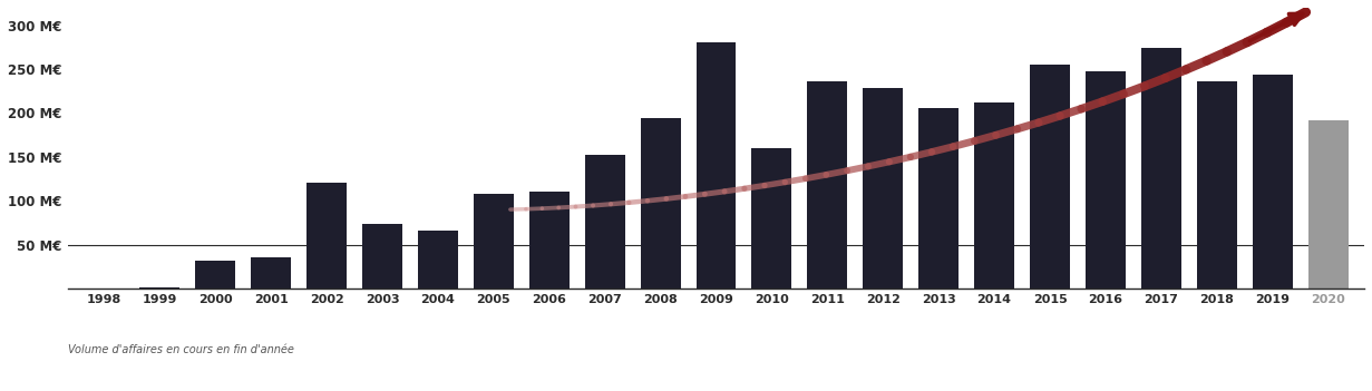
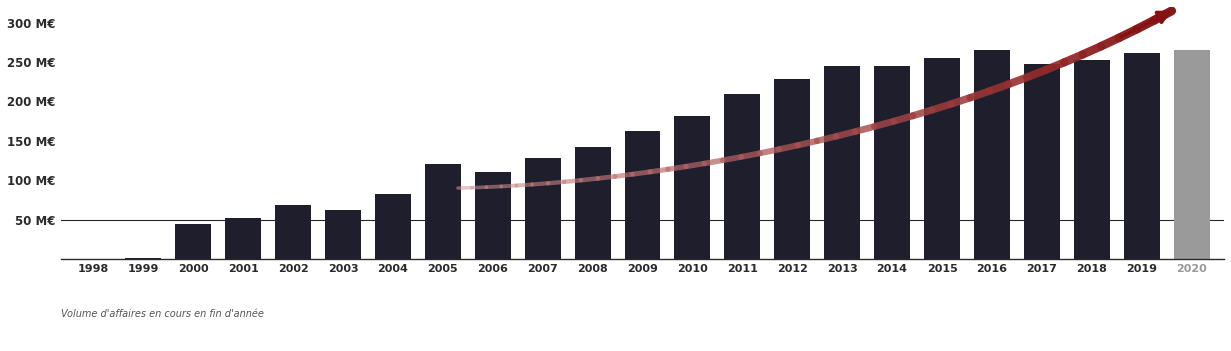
2000: 32 M€ -> 45 M€
2001: 36 M€ -> 52 M€
2002: 120 M€ -> 68 M€
2003: 74 M€ -> 62 M€
2004: 66 M€ -> 82 M€
2005: 108 M€ -> 120 M€
2007: 152 M€ -> 128 M€
2008: 194 M€ -> 142 M€
2009: 280 M€ -> 162 M€
2010: 160 M€ -> 182 M€
2011: 236 M€ -> 210 M€
2013: 206 M€ -> 245 M€
2014: 212 M€ -> 245 M€
2016: 248 M€ -> 265 M€
2017: 274 M€ -> 248 M€
2018: 236 M€ -> 253 M€
2019: 244 M€ -> 262 M€
2020: 192 M€ -> 265 M€
